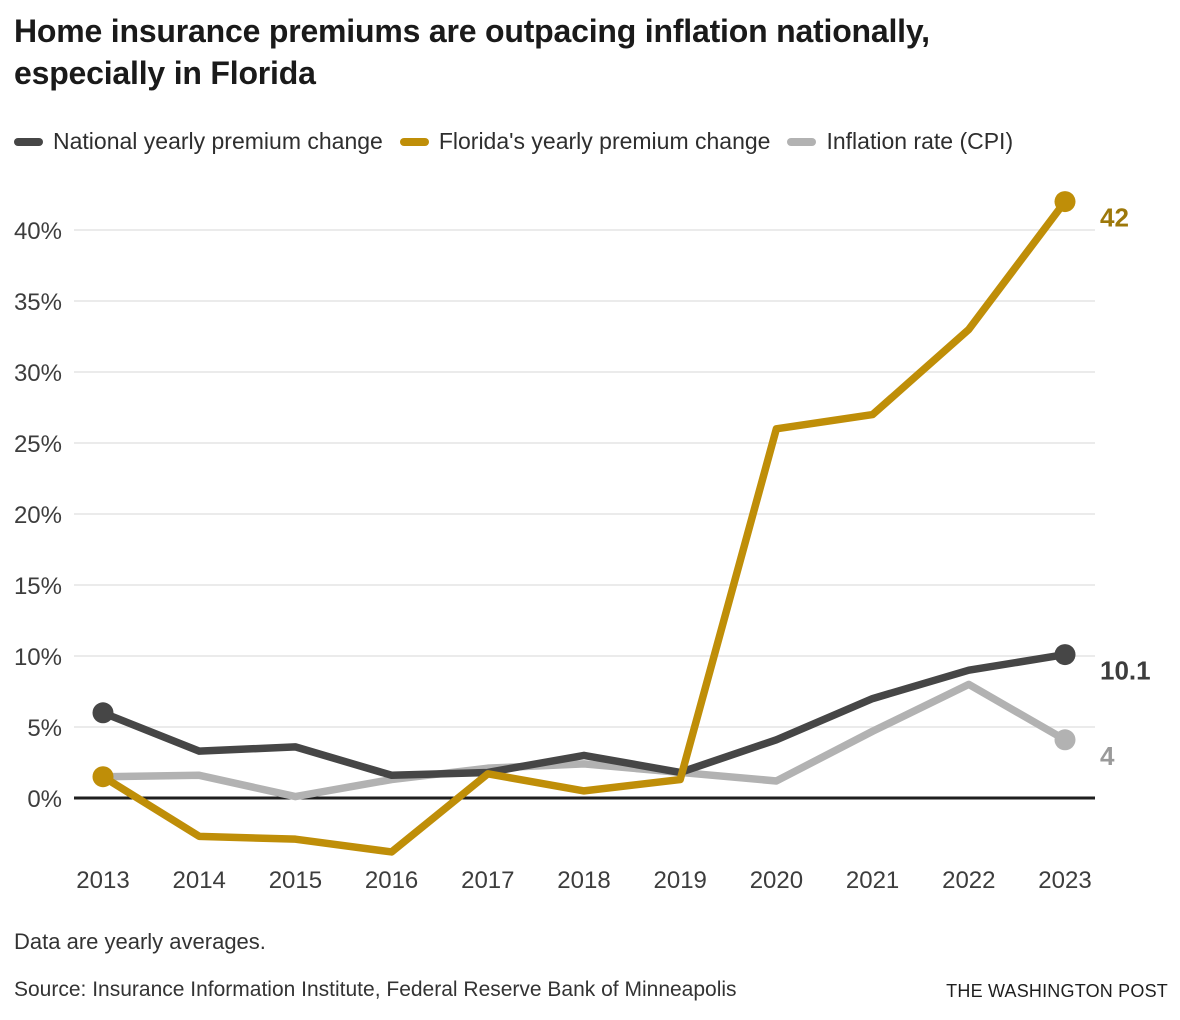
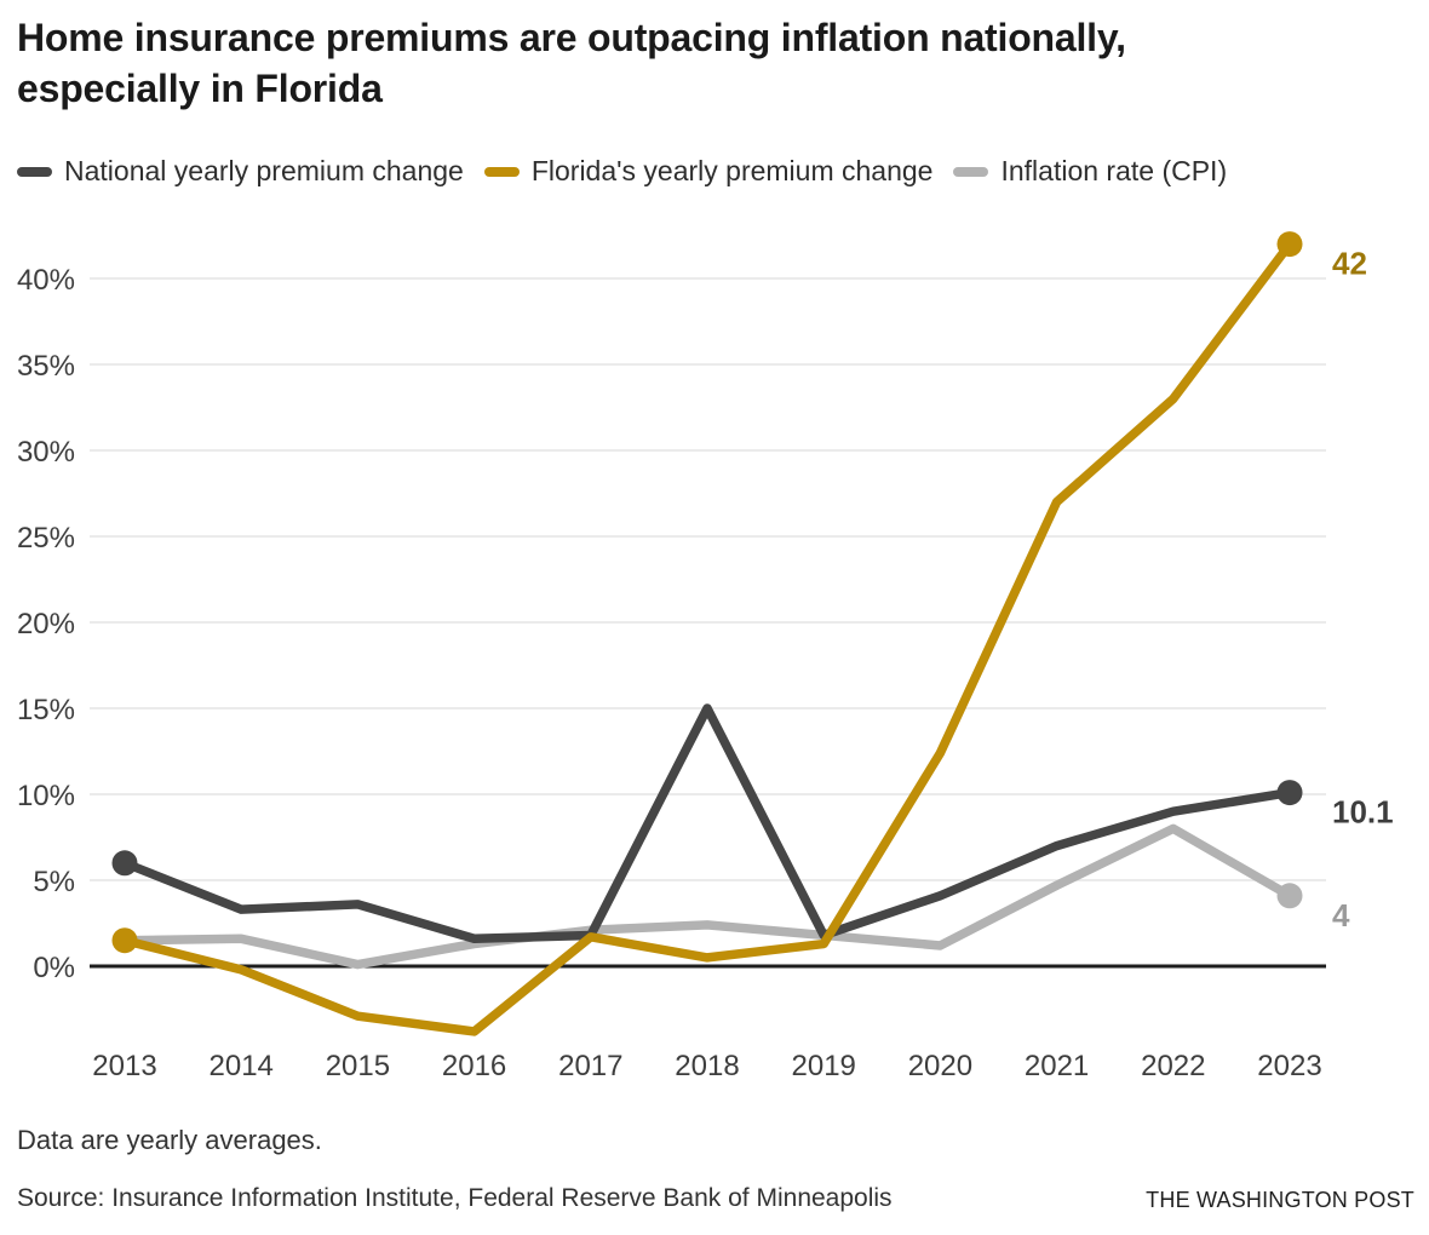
Florida's yearly premium change/2014: -2.7% -> -0.2%
National yearly premium change/2018: 3.0% -> 15.0%
Florida's yearly premium change/2020: 26.0% -> 12.4%
